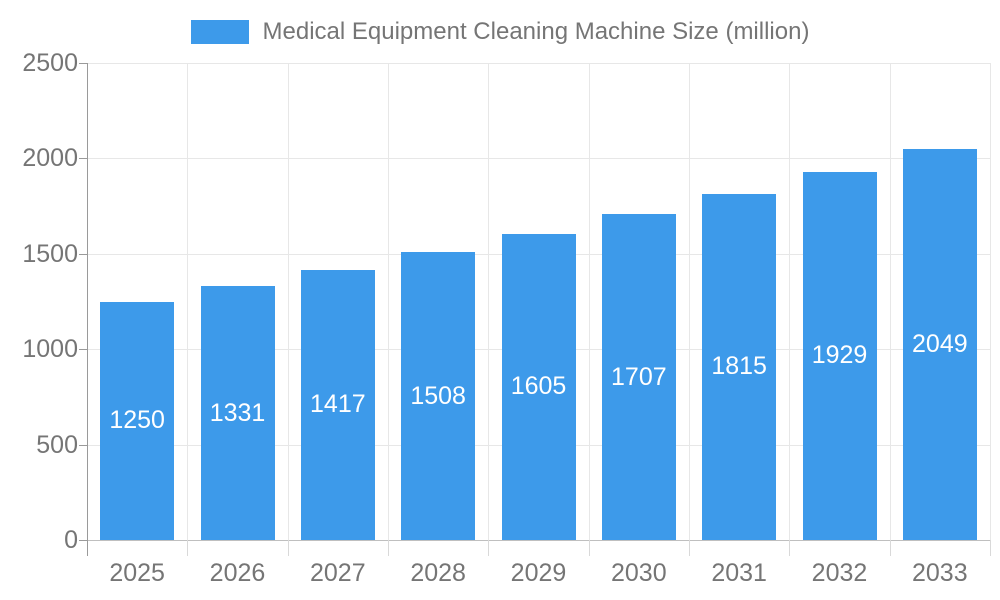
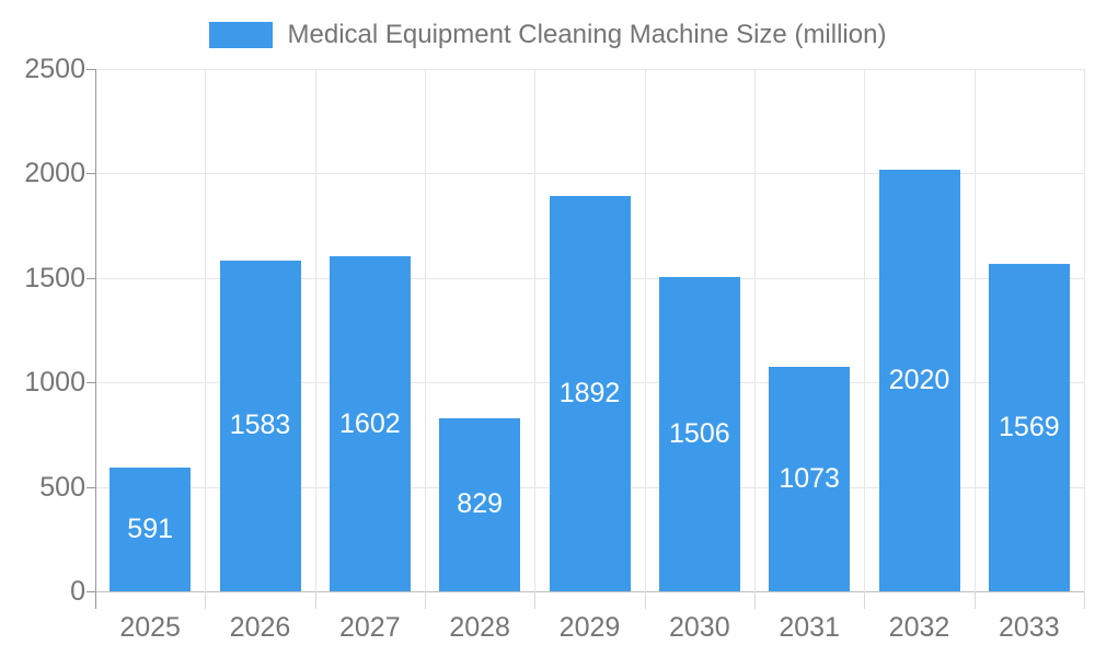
2025: 1250 -> 591
2026: 1331 -> 1583
2027: 1417 -> 1602
2028: 1508 -> 829
2029: 1605 -> 1892
2030: 1707 -> 1506
2031: 1815 -> 1073
2032: 1929 -> 2020
2033: 2049 -> 1569
